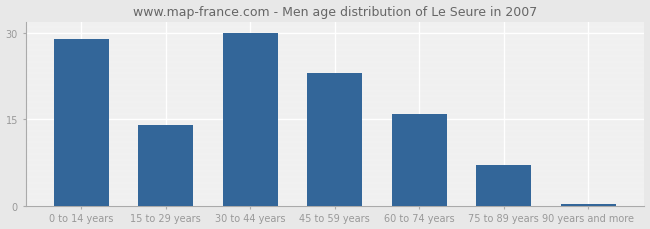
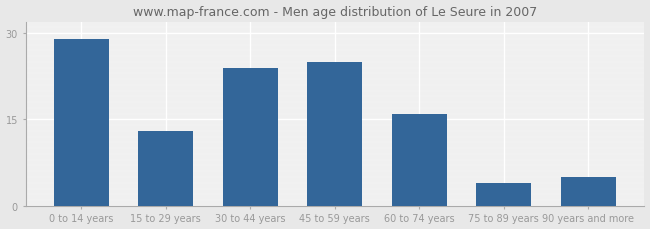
15 to 29 years: 14.0 -> 13.0
30 to 44 years: 30.0 -> 24.0
45 to 59 years: 23.0 -> 25.0
75 to 89 years: 7.0 -> 4.0
90 years and more: 0.4 -> 5.0
